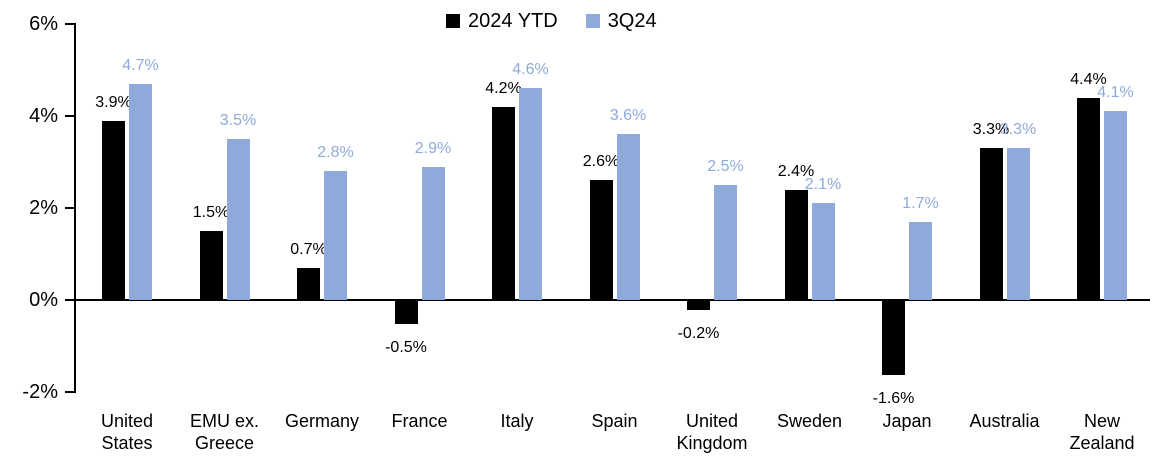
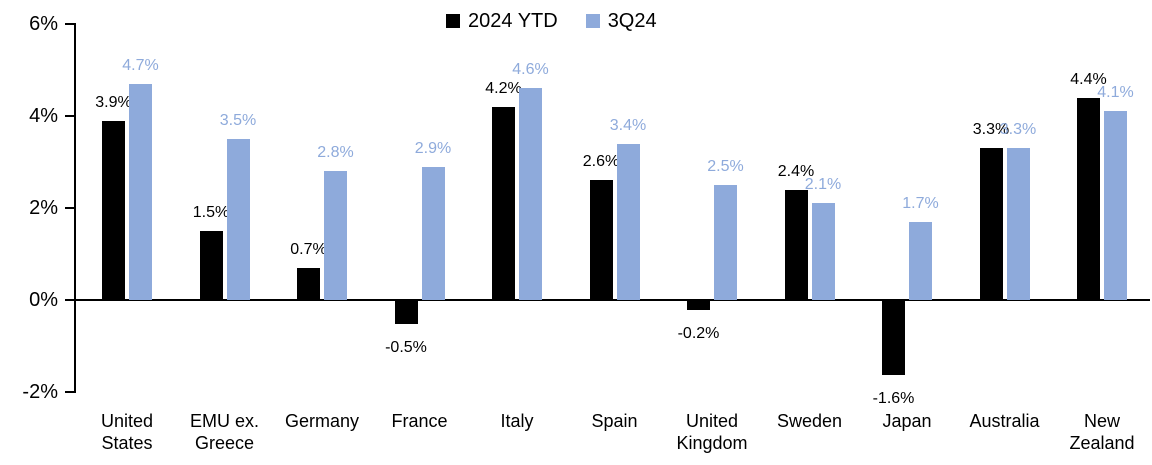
3Q24/Spain: 3.6% -> 3.4%
